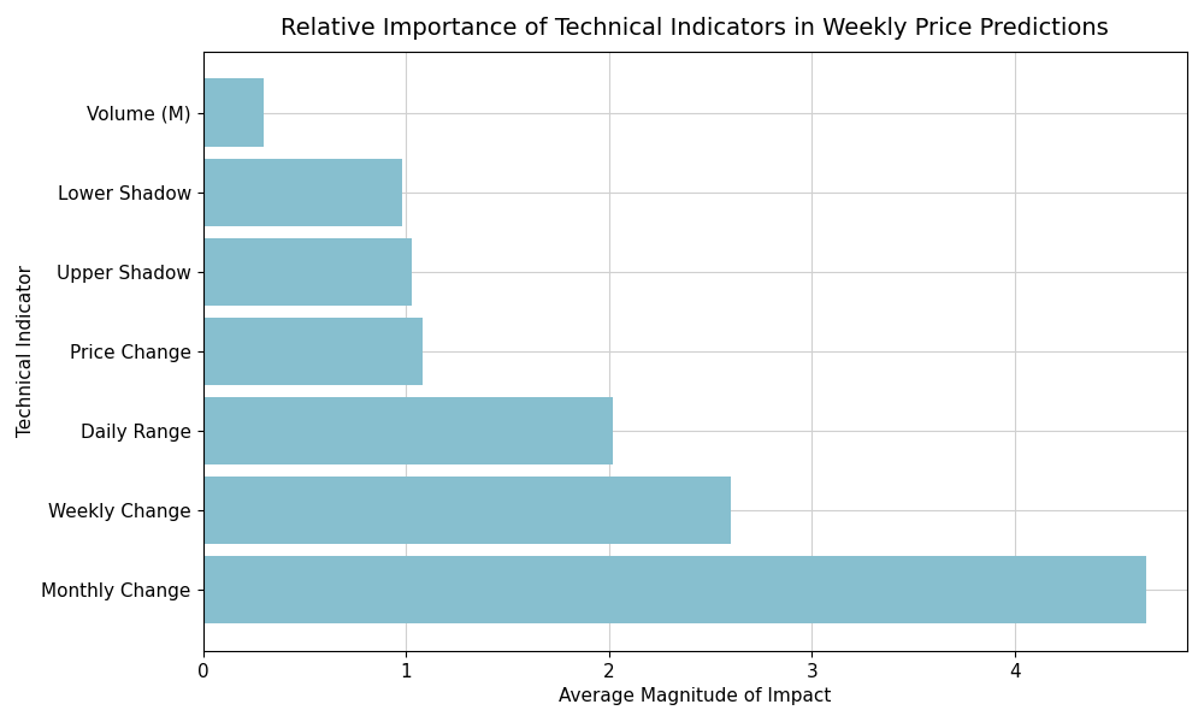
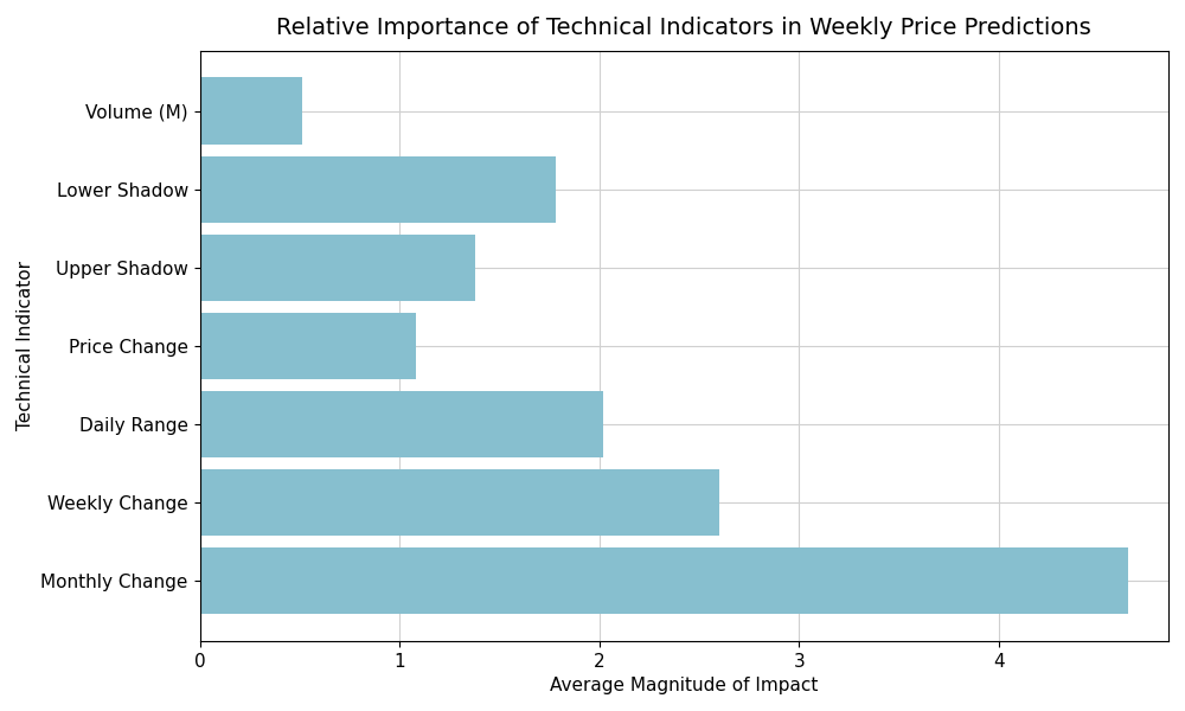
Volume (M): 0.30 -> 0.51
Lower Shadow: 0.98 -> 1.78
Upper Shadow: 1.03 -> 1.38
